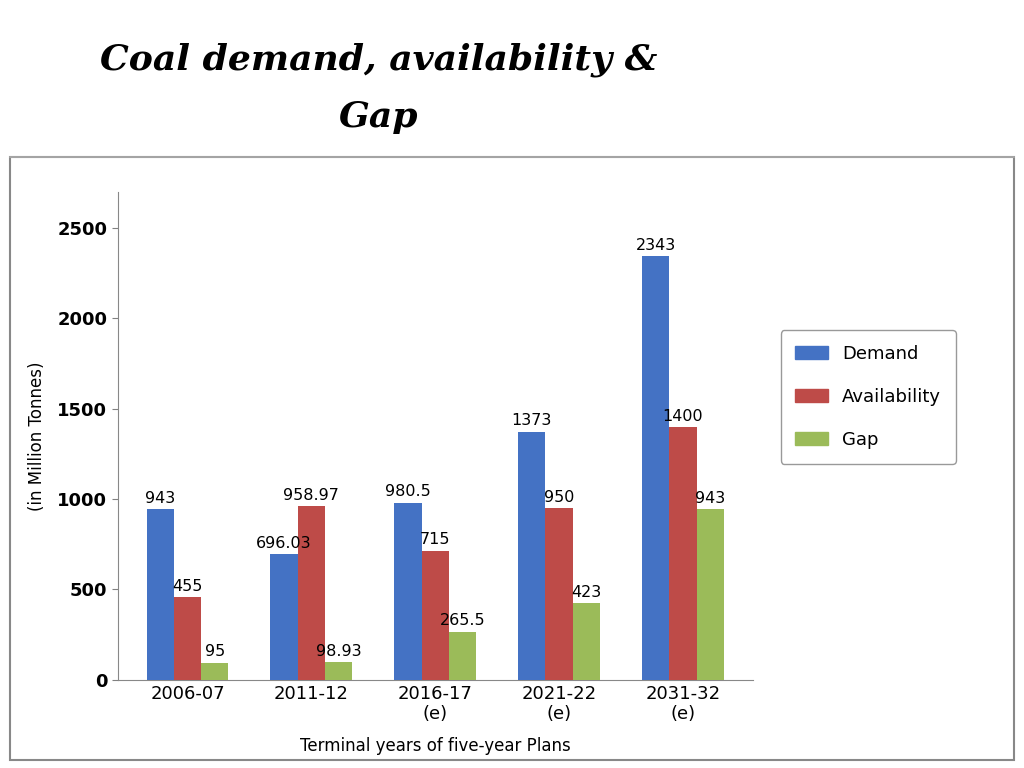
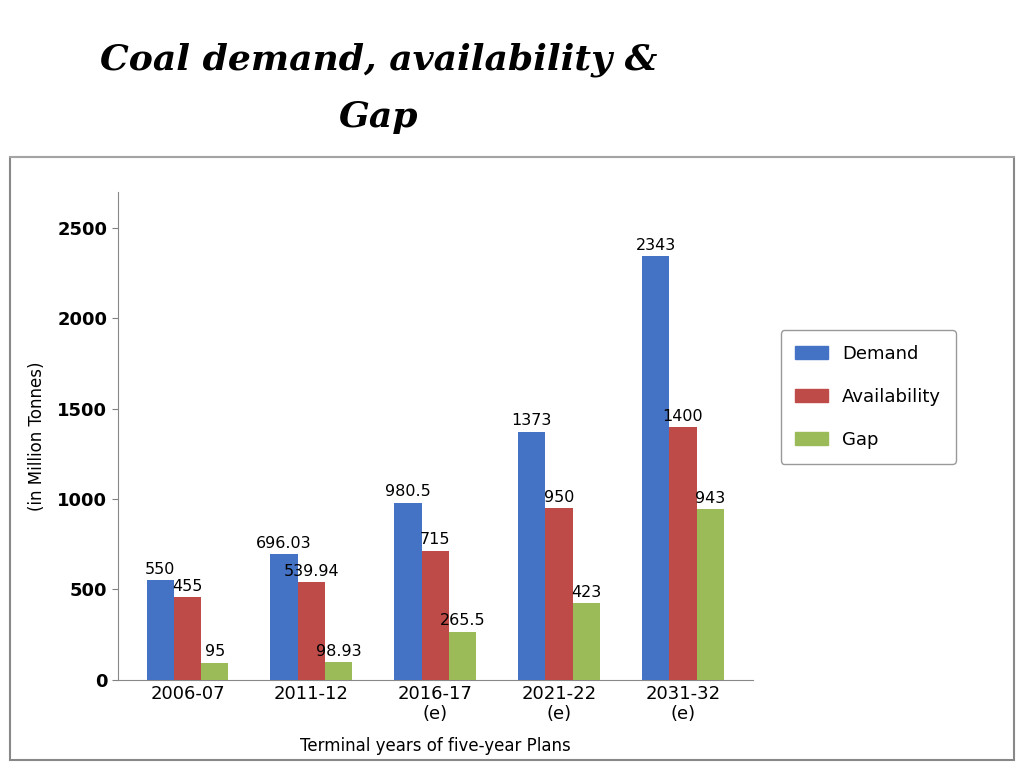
Demand/2006-07: 943 -> 550
Availability/2011-12: 958.97 -> 539.94
